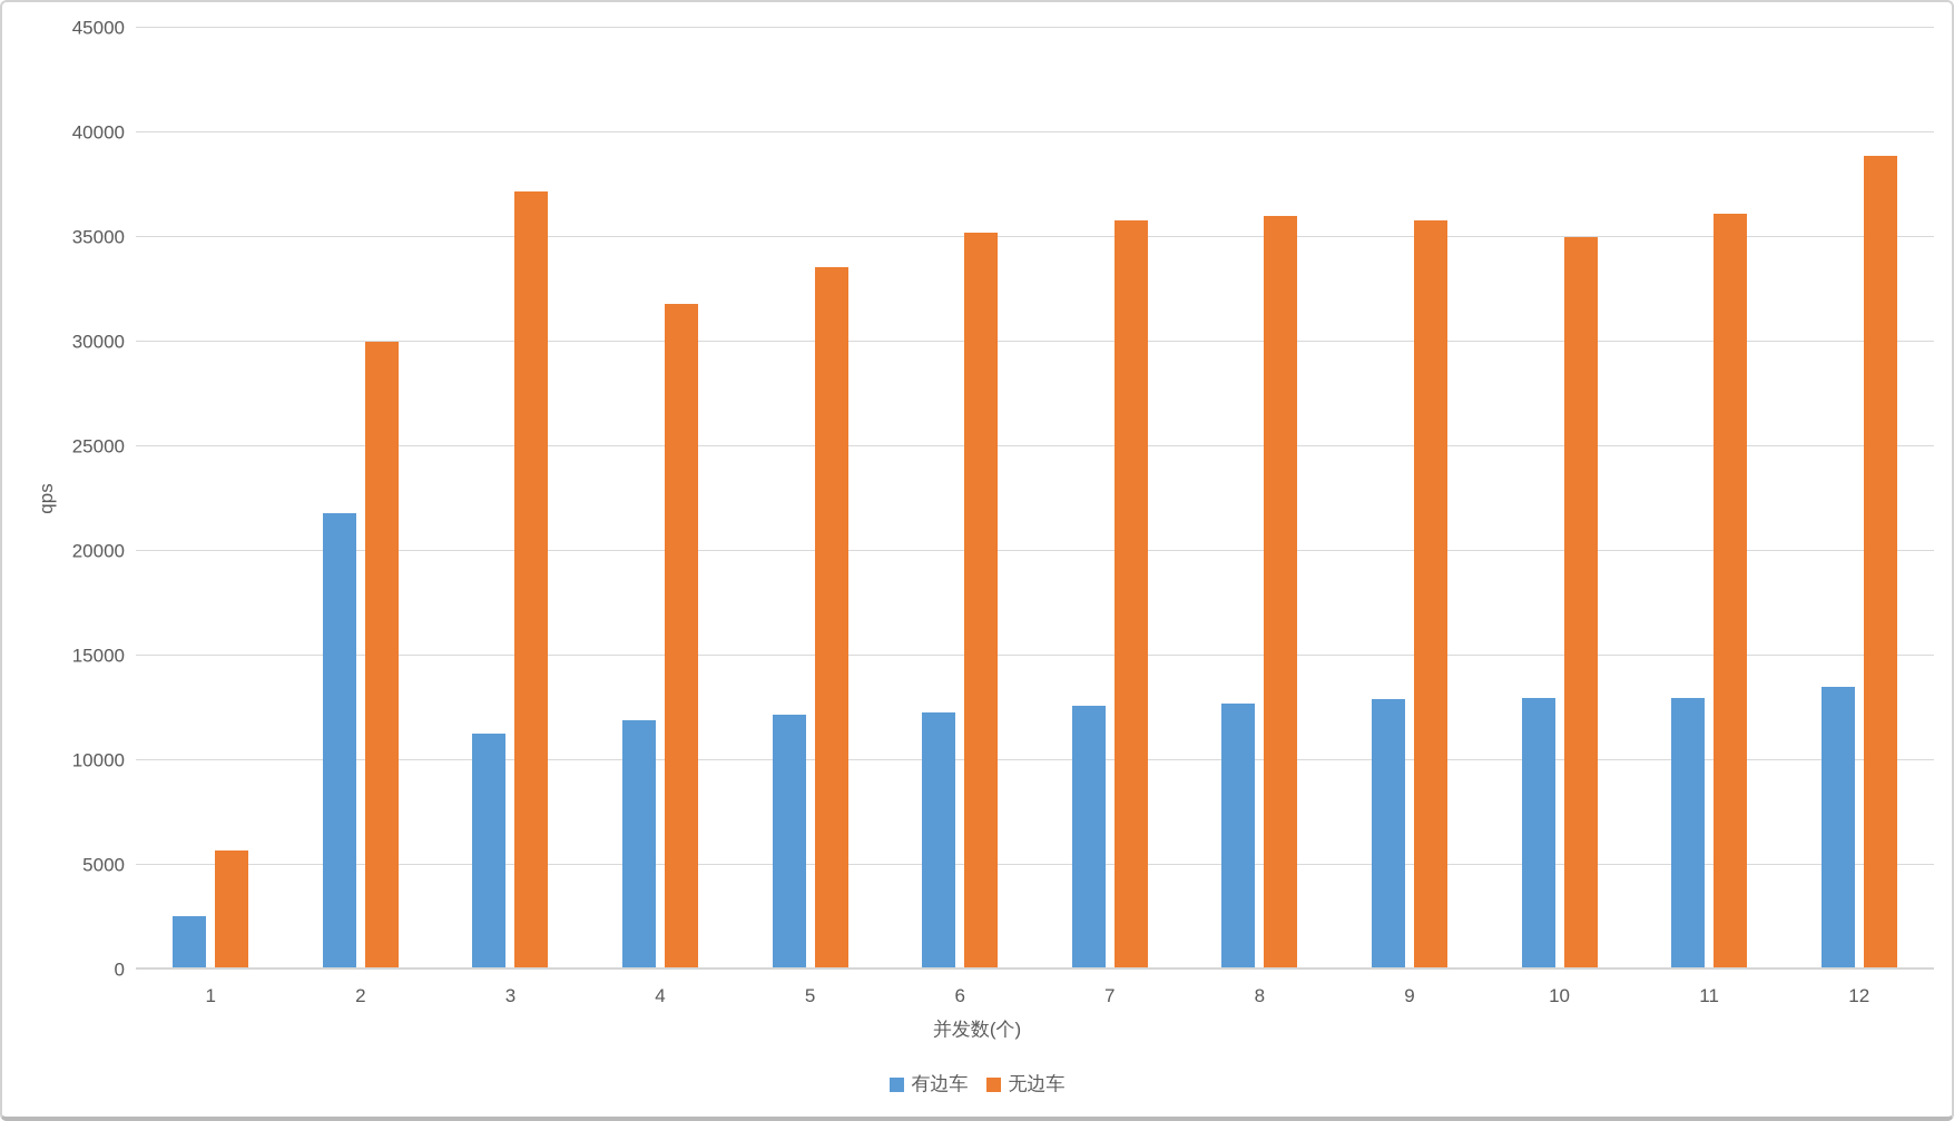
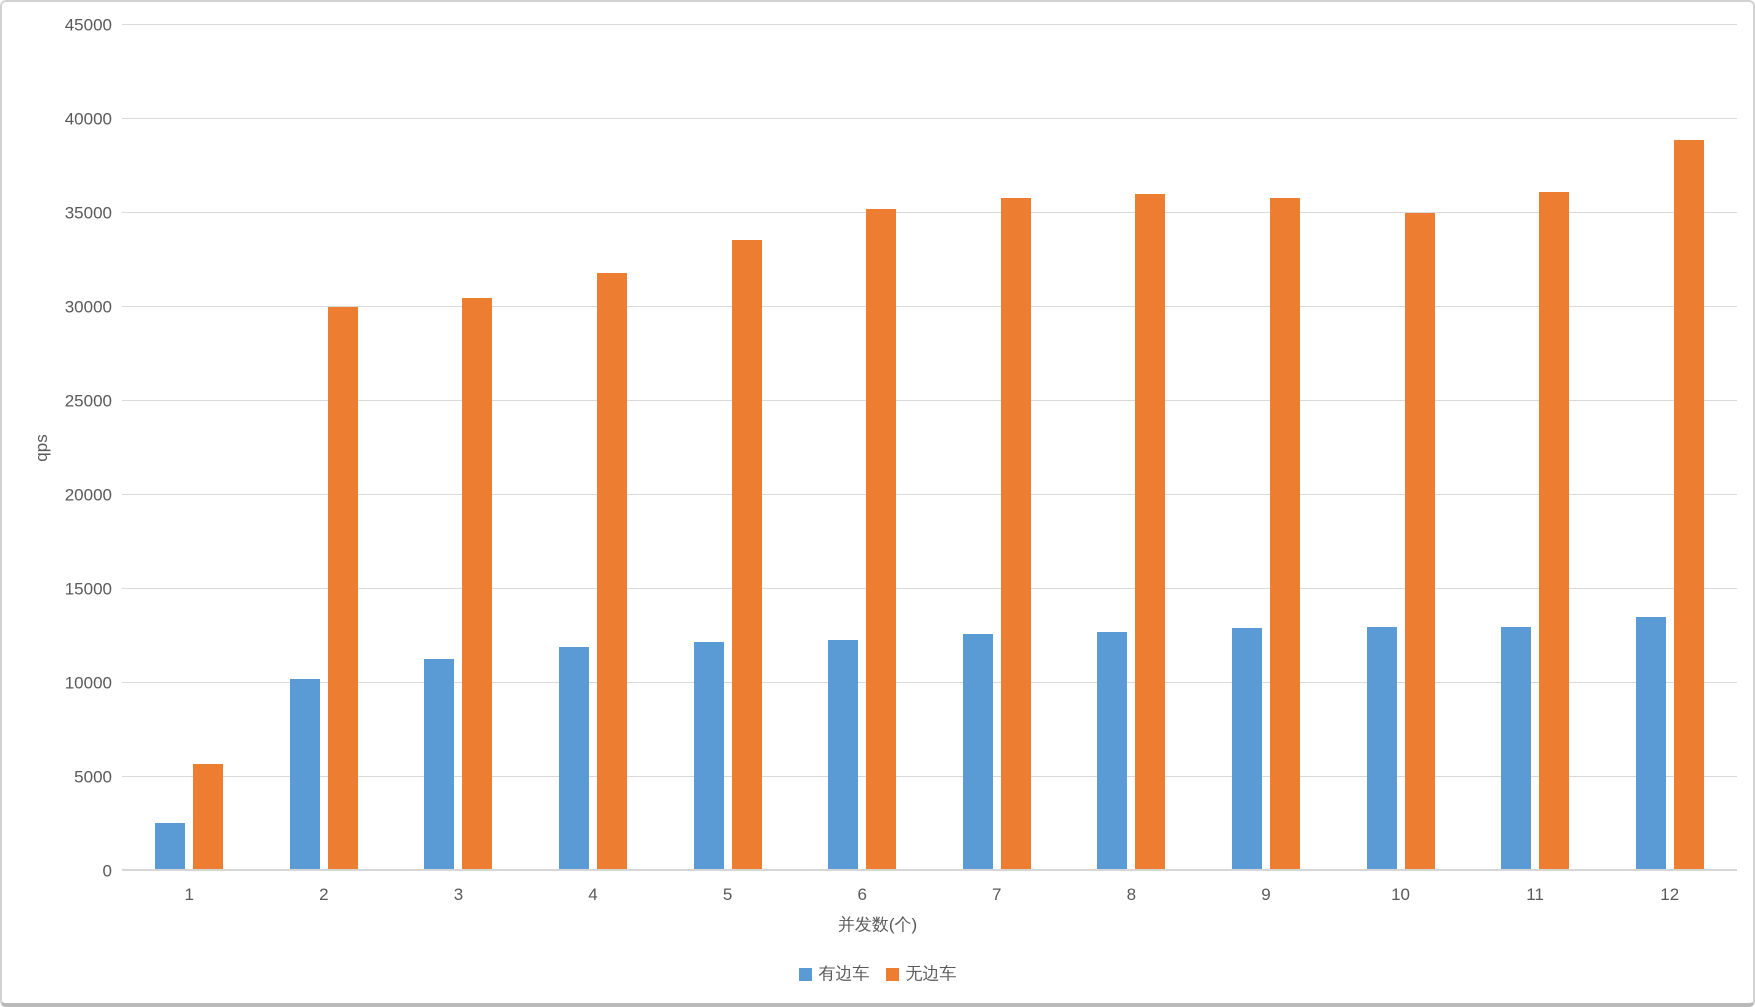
有边车/2: 21800 -> 10200
无边车/3: 37200 -> 30500
